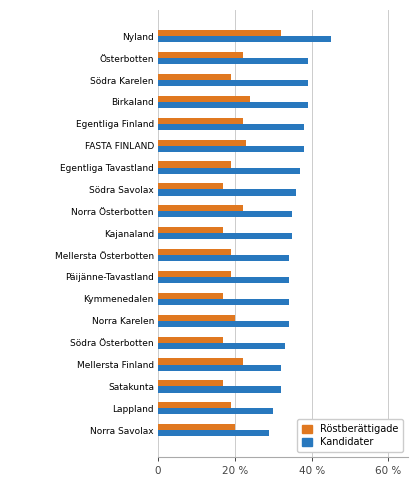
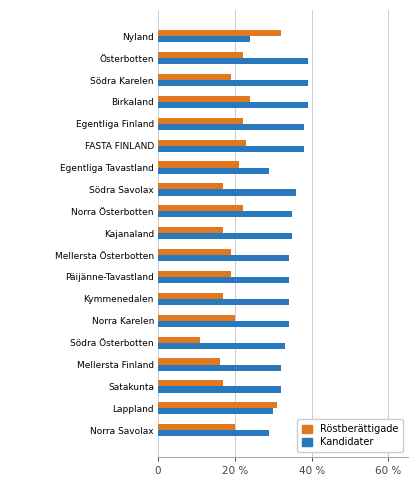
Kandidater/Nyland: 45 % -> 24 %
Röstberättigade/Egentliga Tavastland: 19 % -> 21 %
Kandidater/Egentliga Tavastland: 37 % -> 29 %
Röstberättigade/Södra Österbotten: 17 % -> 11 %
Röstberättigade/Mellersta Finland: 22 % -> 16 %
Röstberättigade/Lappland: 19 % -> 31 %
